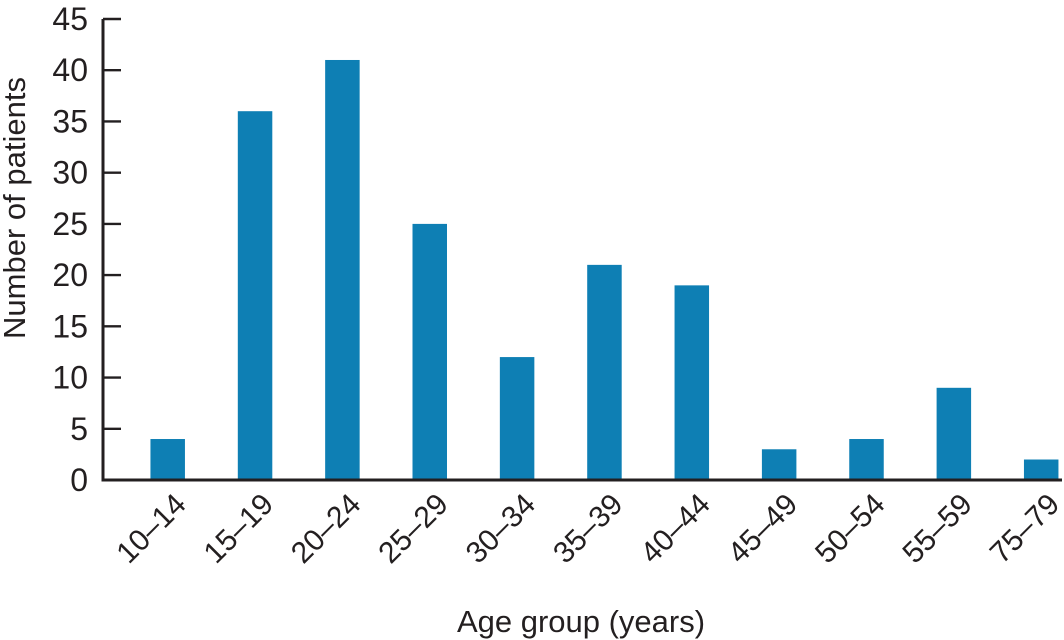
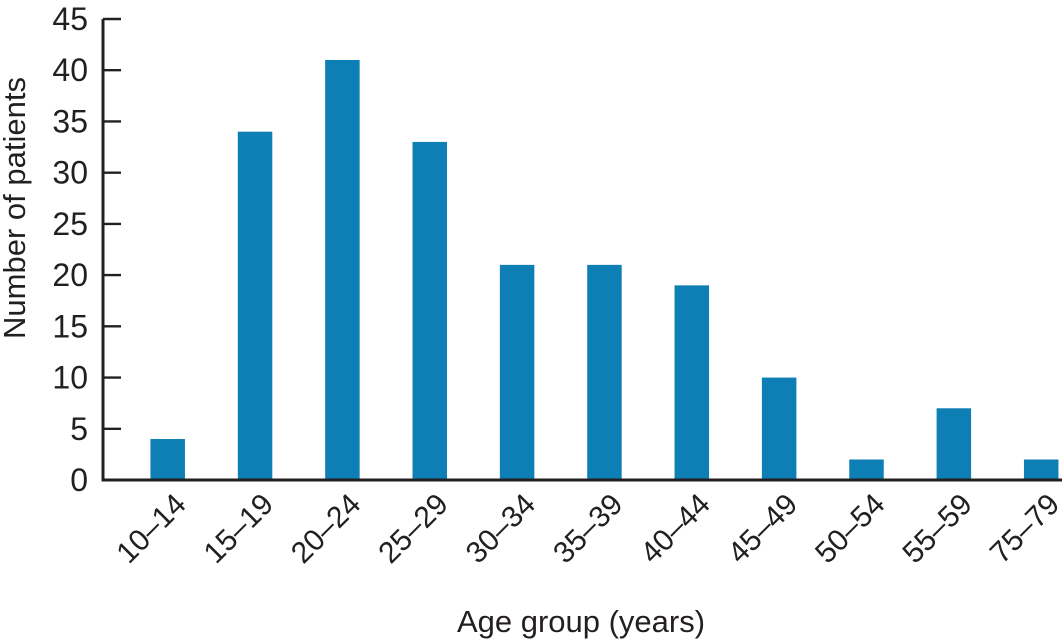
15–19: 36 -> 34
25–29: 25 -> 33
30–34: 12 -> 21
45–49: 3 -> 10
50–54: 4 -> 2
55–59: 9 -> 7
